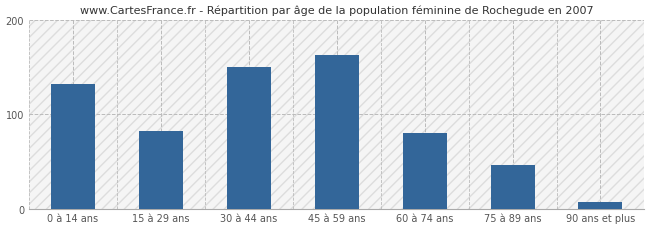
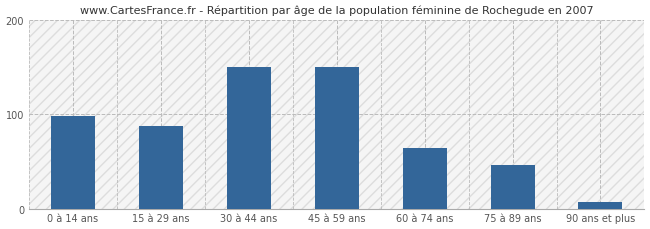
0 à 14 ans: 132 -> 98
15 à 29 ans: 82 -> 88
45 à 59 ans: 163 -> 150
60 à 74 ans: 80 -> 64
